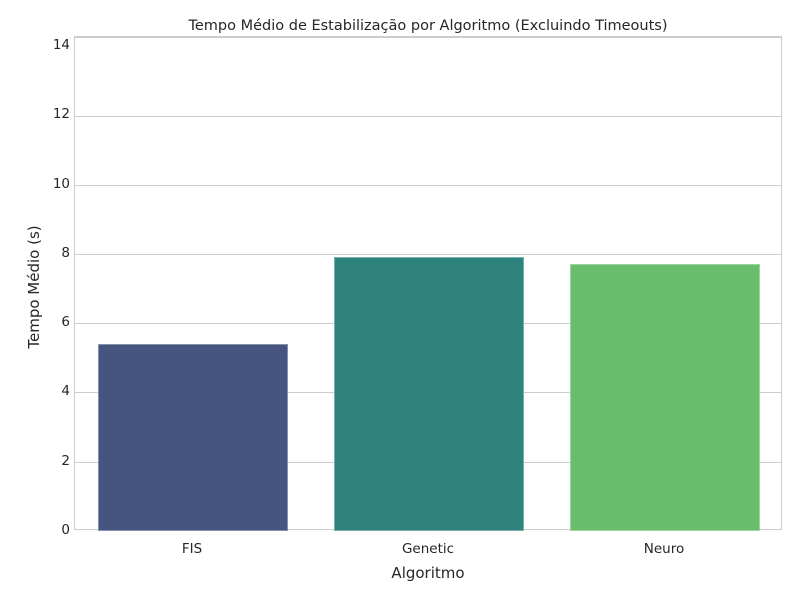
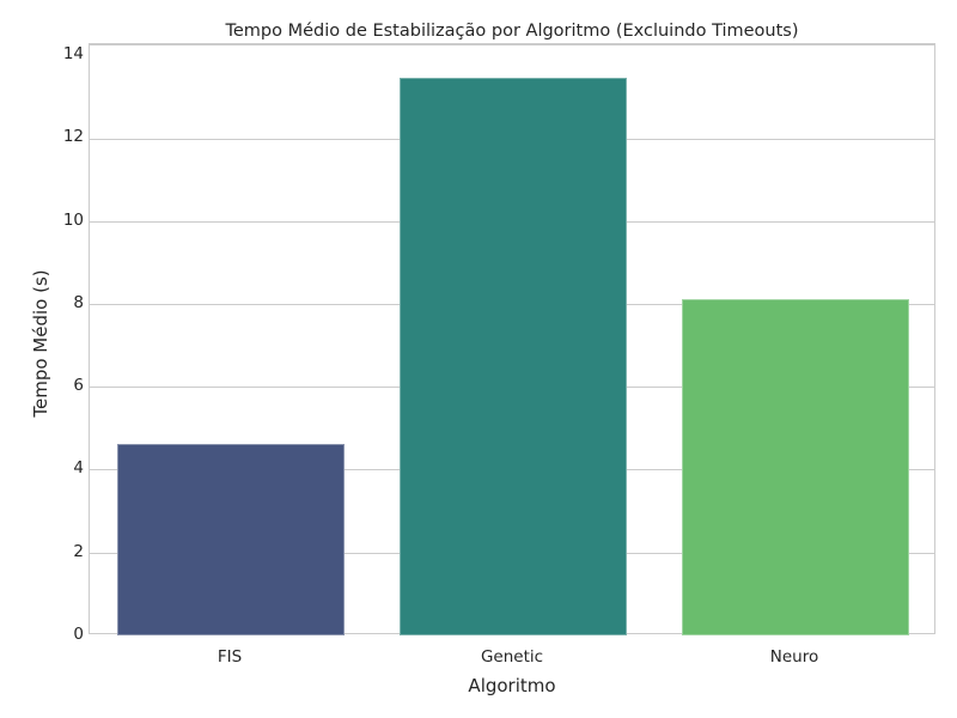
FIS: 5.4 -> 4.6
Genetic: 7.9 -> 13.4
Neuro: 7.7 -> 8.1
